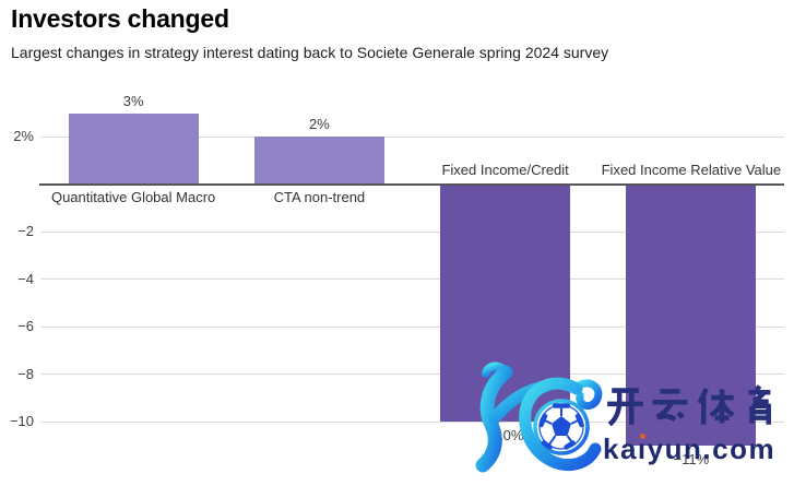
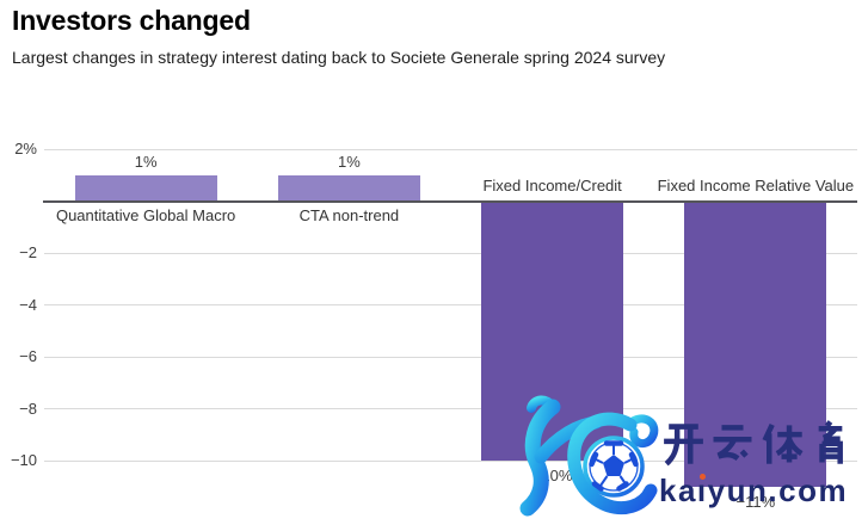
Quantitative Global Macro: 3% -> 1%
CTA non-trend: 2% -> 1%
